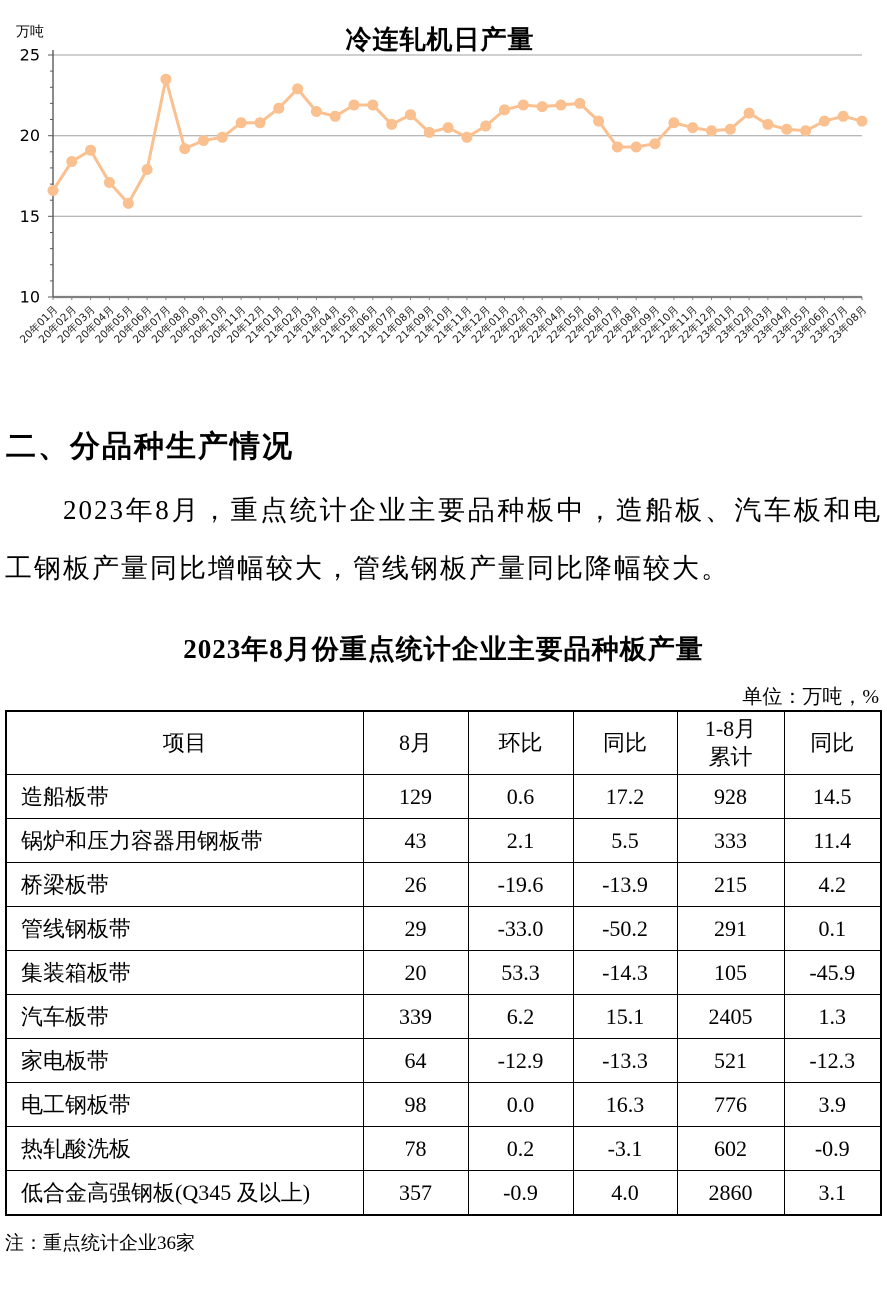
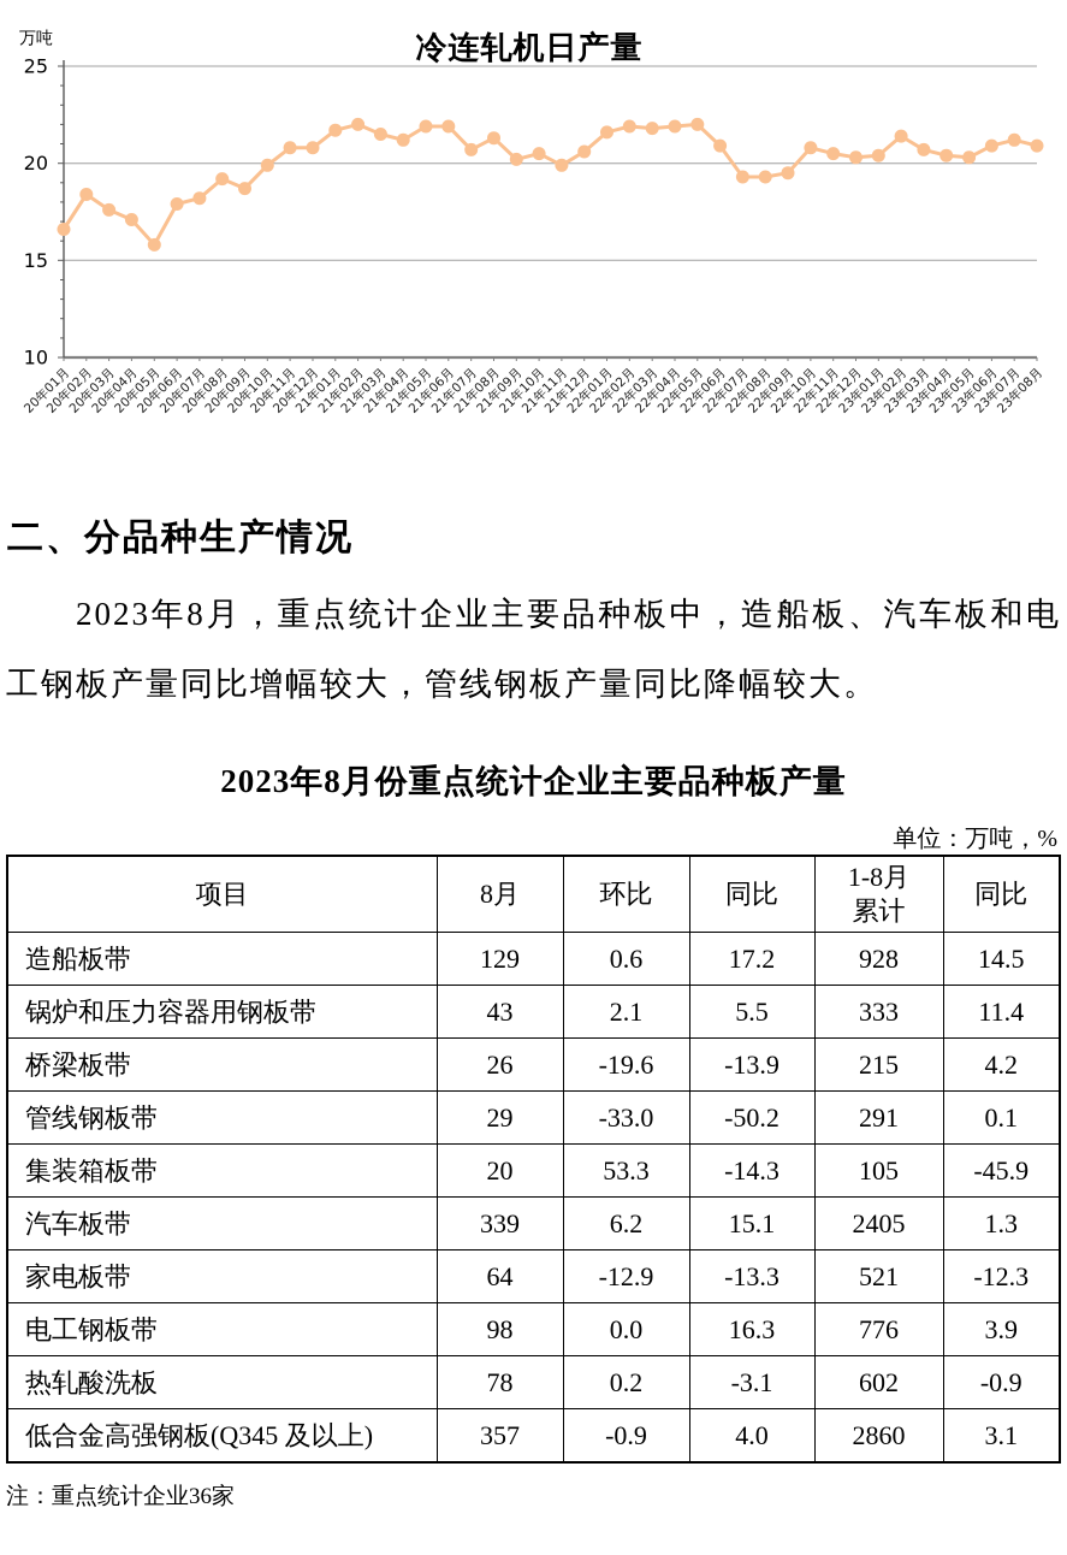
20年03月: 19.1 -> 17.6
20年07月: 23.5 -> 18.2
20年09月: 19.7 -> 18.7
21年02月: 22.9 -> 22.0
